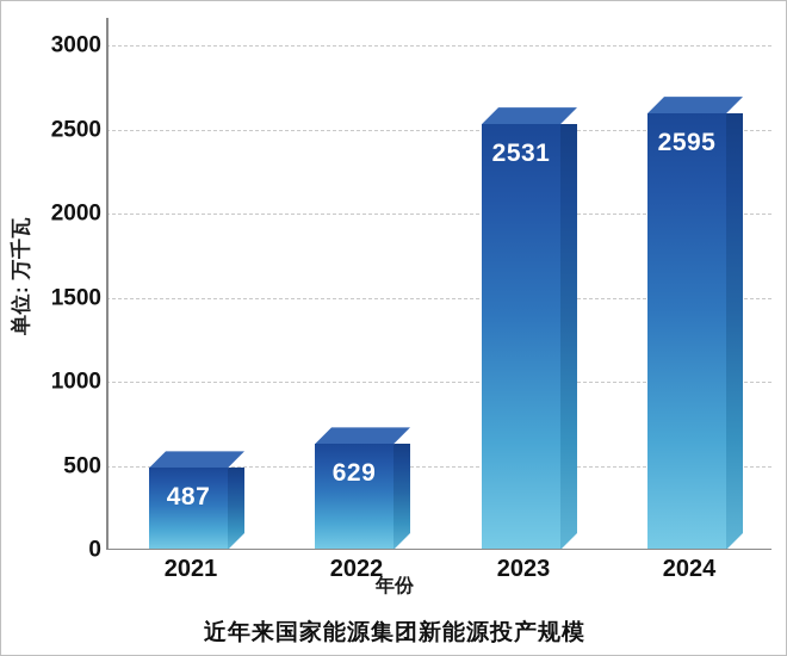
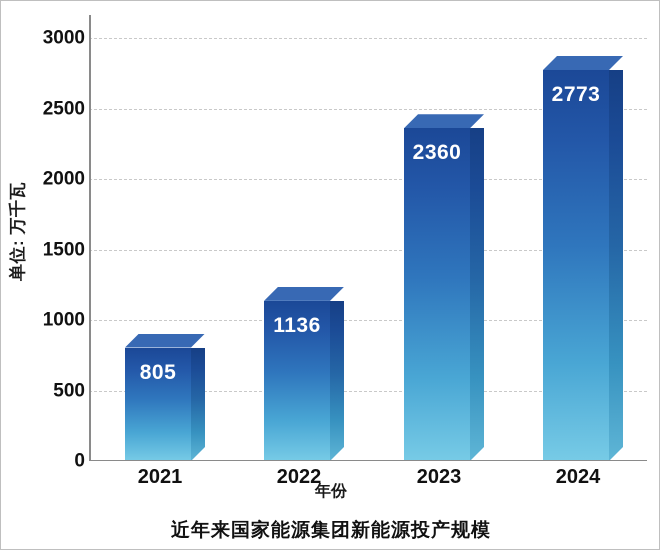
2021: 487 -> 805
2022: 629 -> 1136
2023: 2531 -> 2360
2024: 2595 -> 2773
